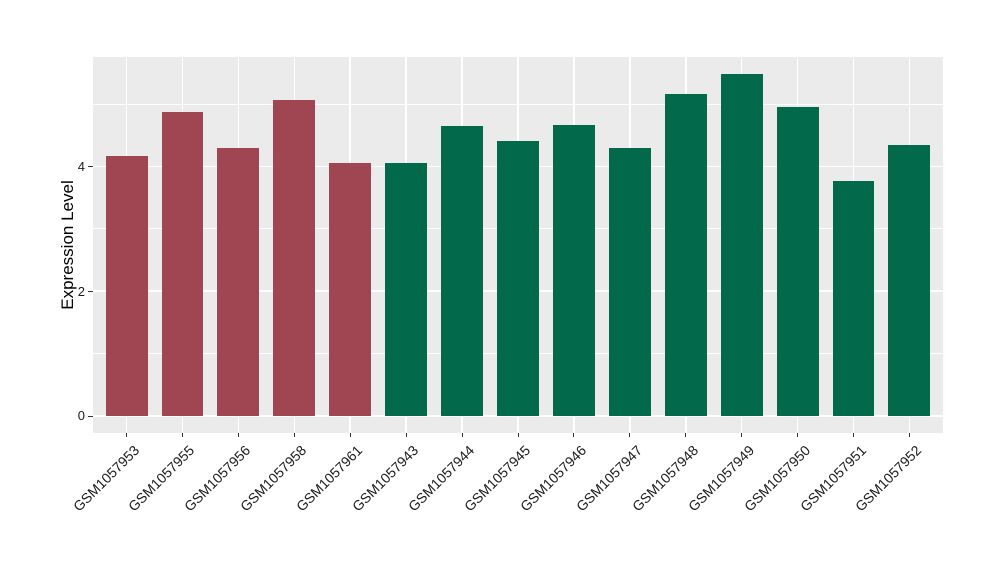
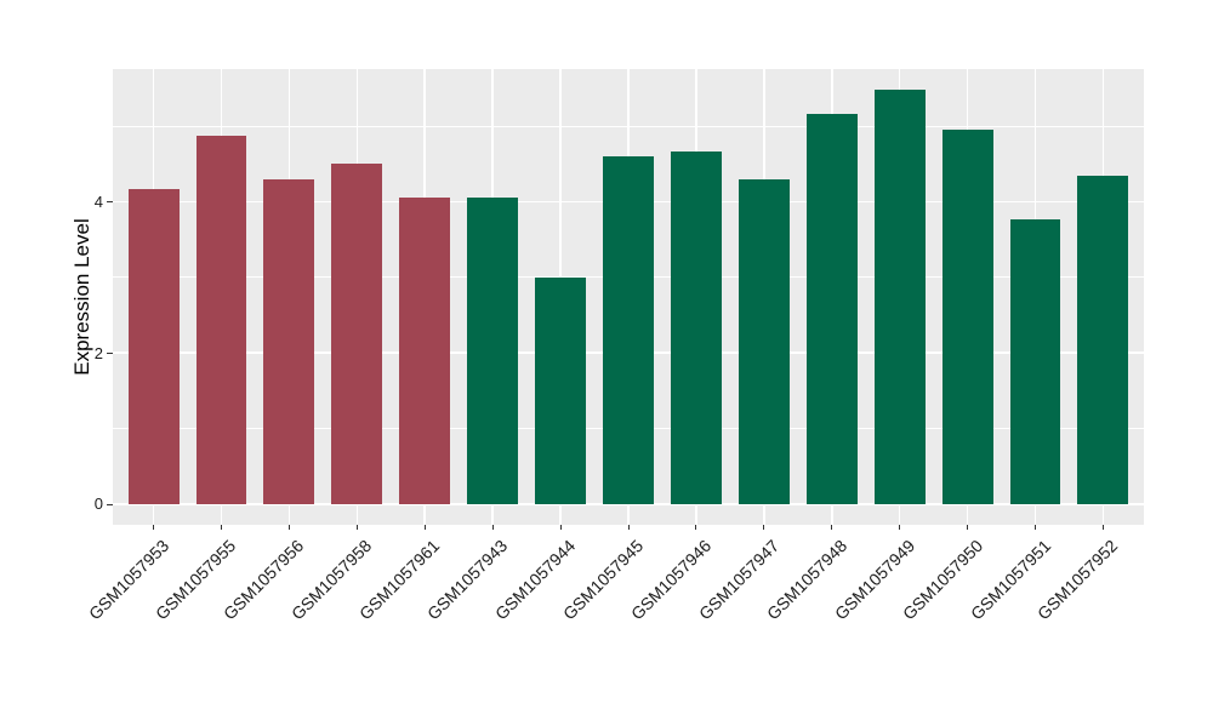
GSM1057958: 5.1 -> 4.5
GSM1057944: 4.7 -> 3.0
GSM1057945: 4.4 -> 4.6
